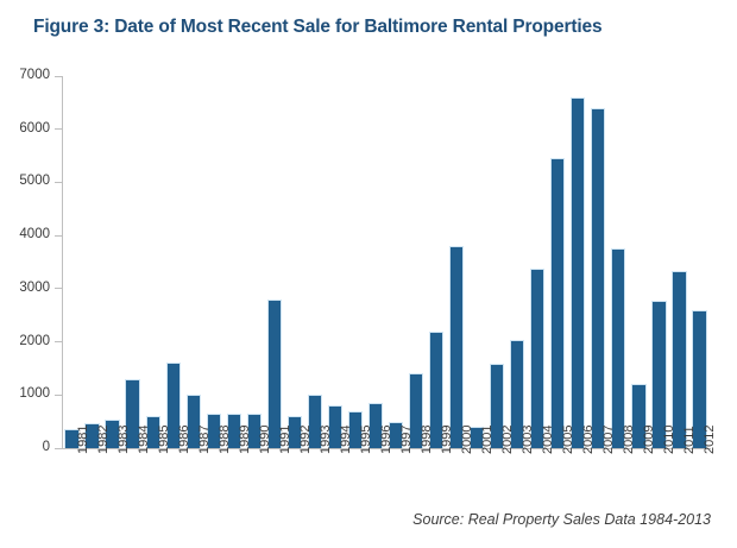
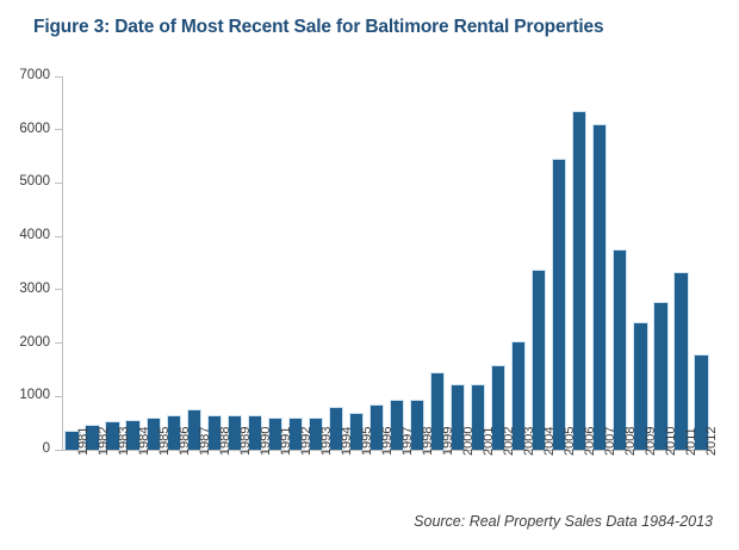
1984: 1300 -> 600
1986: 1600 -> 700
1987: 1000 -> 800
1991: 2800 -> 600
1993: 1000 -> 600
1997: 500 -> 1000
1998: 1400 -> 900
1999: 2200 -> 1500
2000: 3800 -> 1200
2001: 400 -> 1200
2006: 6600 -> 6400
2007: 6400 -> 6100
2009: 1200 -> 2400
2012: 2600 -> 1800
